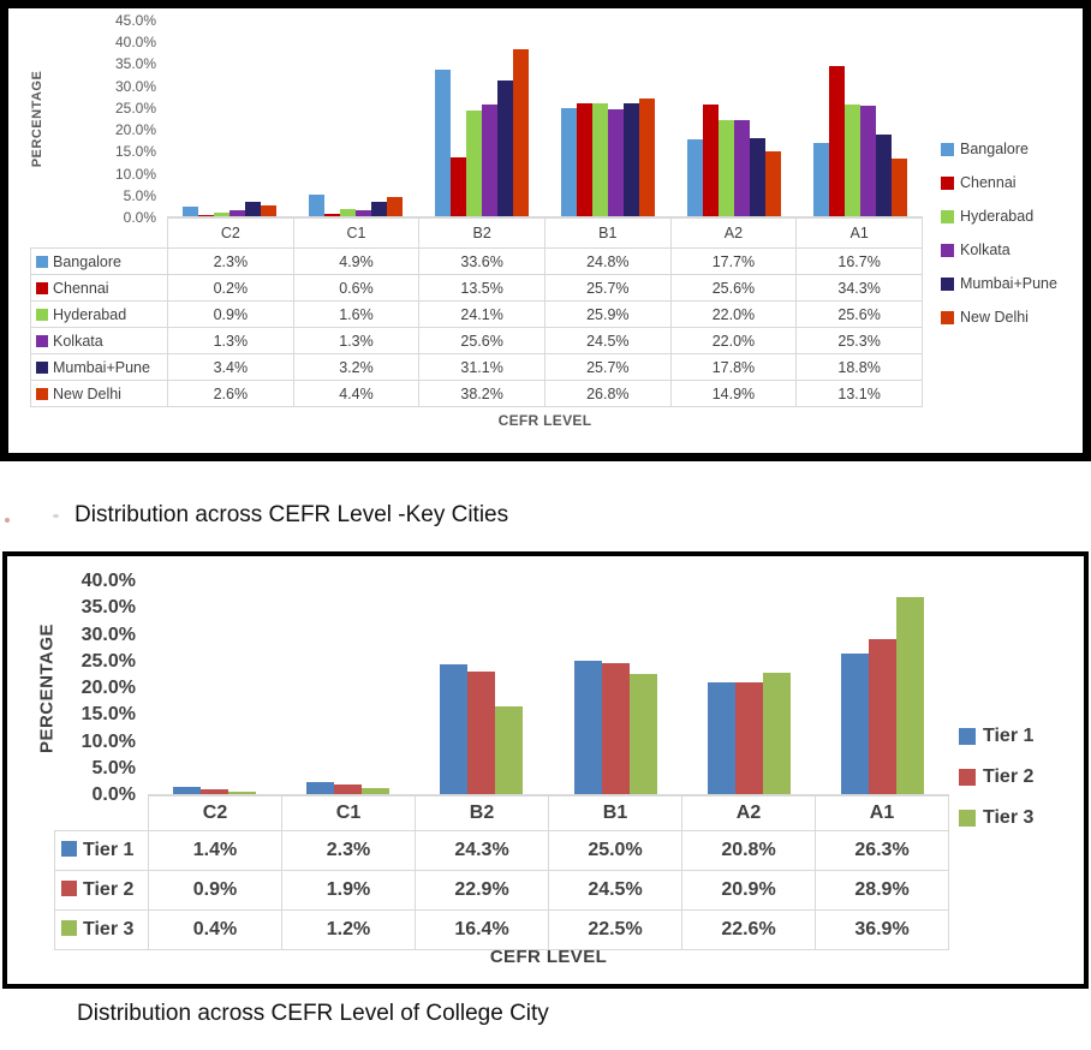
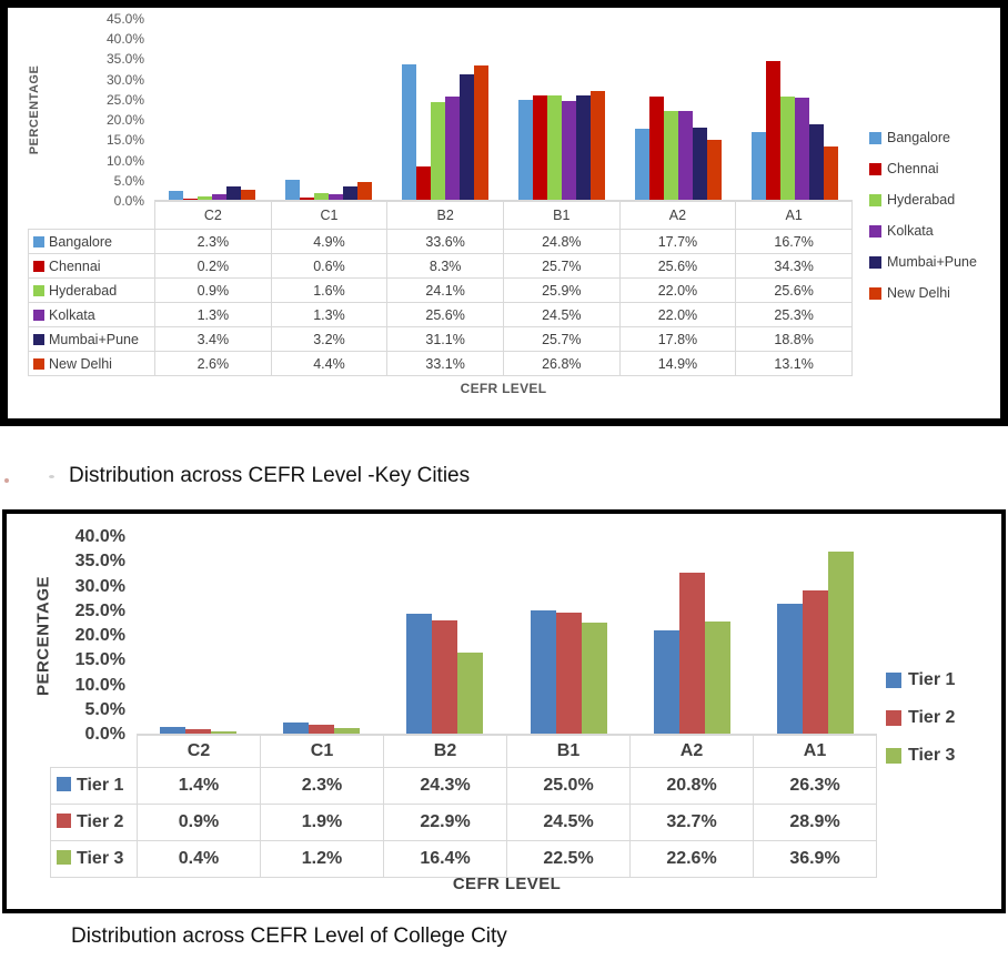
Distribution across CEFR Level -Key Cities/Chennai/B2: 13.5% -> 8.3%
Distribution across CEFR Level -Key Cities/New Delhi/B2: 38.2% -> 33.1%
Distribution across CEFR Level of College City/Tier 2/A2: 20.9% -> 32.7%
